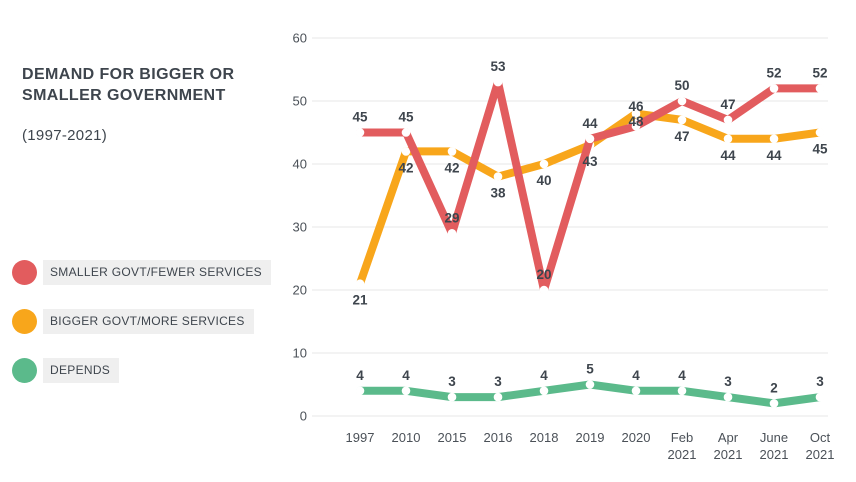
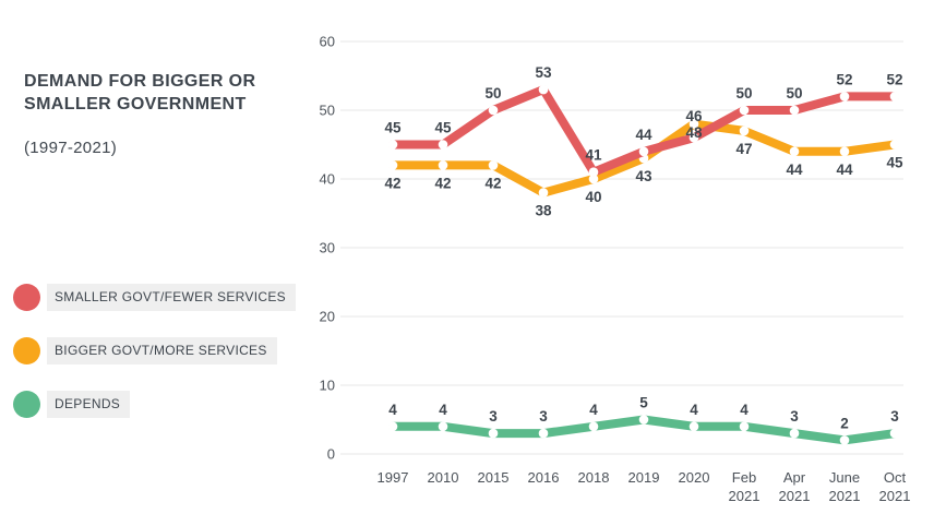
BIGGER GOVT/MORE SERVICES/1997: 21 -> 42
SMALLER GOVT/FEWER SERVICES/2015: 29 -> 50
SMALLER GOVT/FEWER SERVICES/2018: 20 -> 41
SMALLER GOVT/FEWER SERVICES/Apr 2021: 47 -> 50
